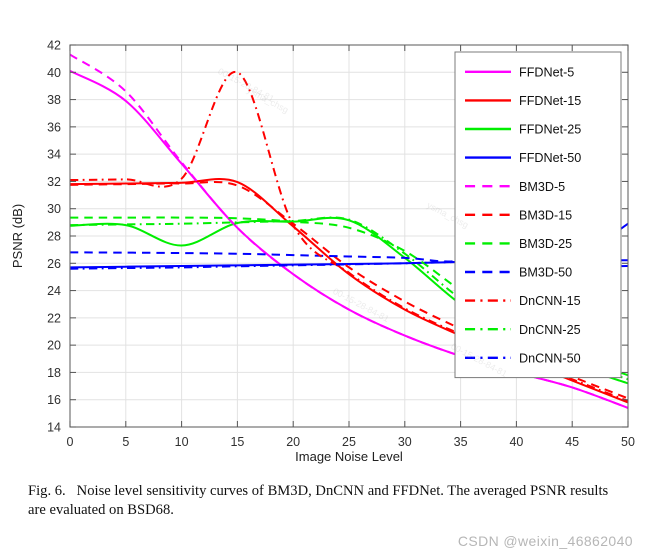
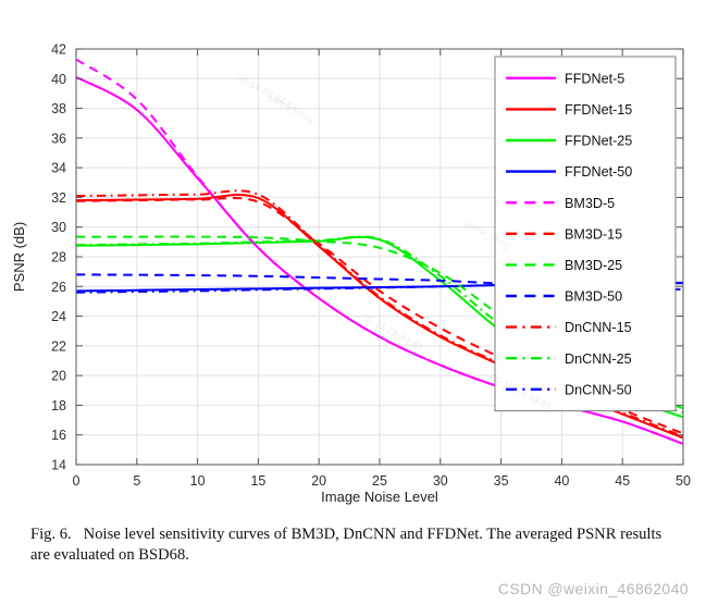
FFDNet-25/10: 27.3 -> 28.9
DnCNN-15/15: 40.0 -> 32.2
BM3D-50/40: 27.7 -> 26.1
FFDNet-50/50: 28.9 -> 26.2
